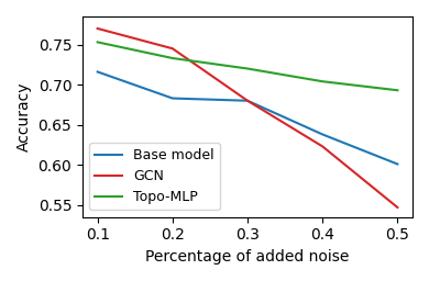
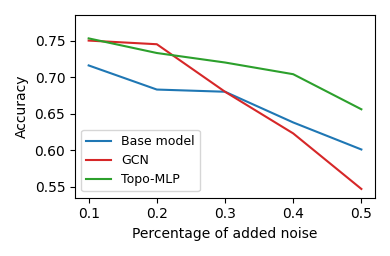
GCN/0.1: 0.770 -> 0.750
Topo-MLP/0.5: 0.693 -> 0.656
